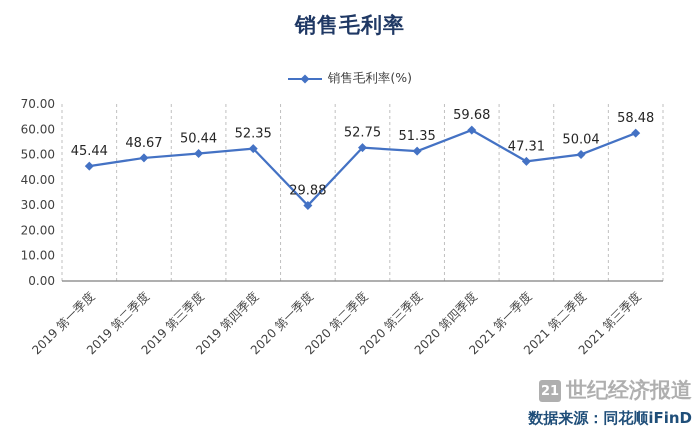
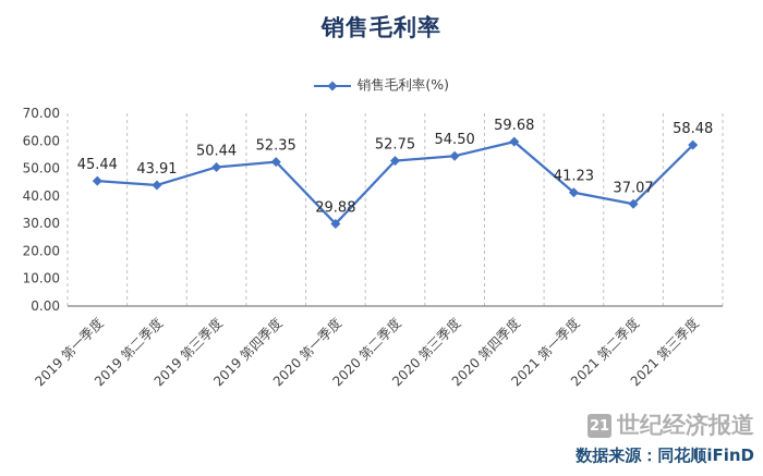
2019 第二季度: 48.67 -> 43.91
2020 第三季度: 51.35 -> 54.50
2021 第一季度: 47.31 -> 41.23
2021 第二季度: 50.04 -> 37.07
